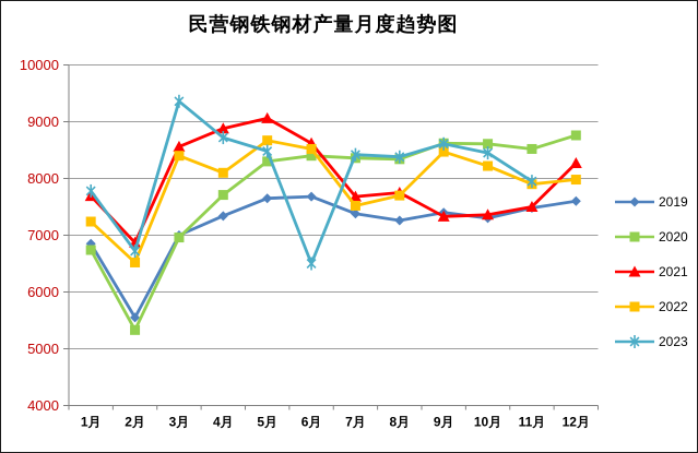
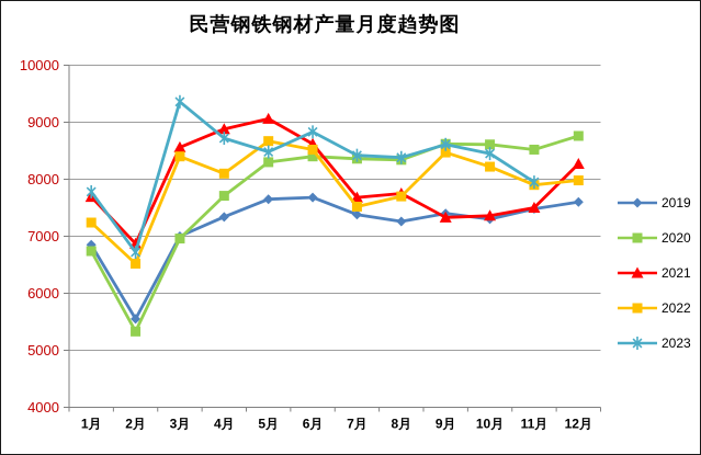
2023/6月: 6500 -> 8800
